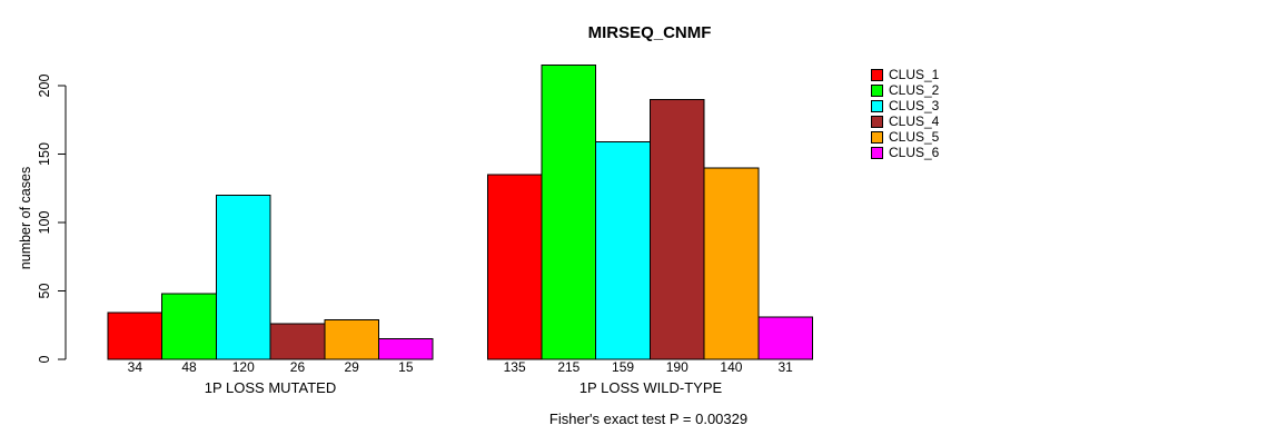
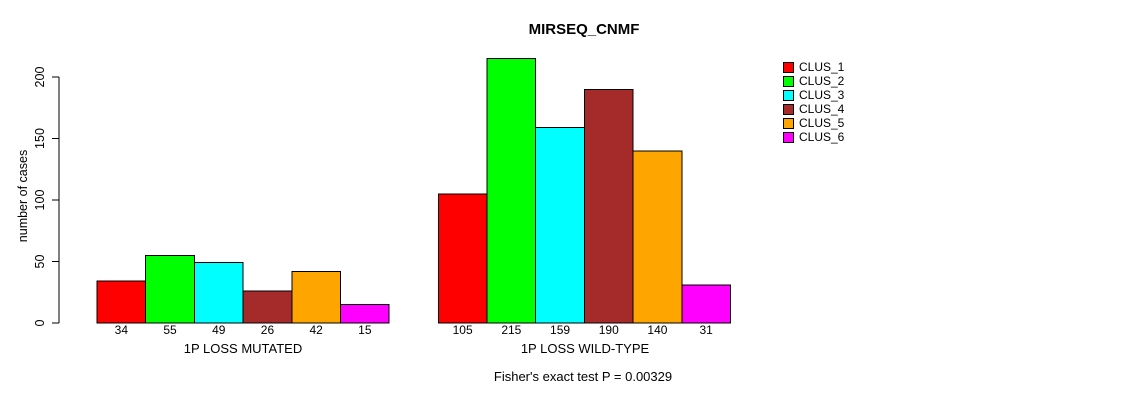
CLUS_2/1P LOSS MUTATED: 48 -> 55
CLUS_3/1P LOSS MUTATED: 120 -> 49
CLUS_5/1P LOSS MUTATED: 29 -> 42
CLUS_1/1P LOSS WILD-TYPE: 135 -> 105
